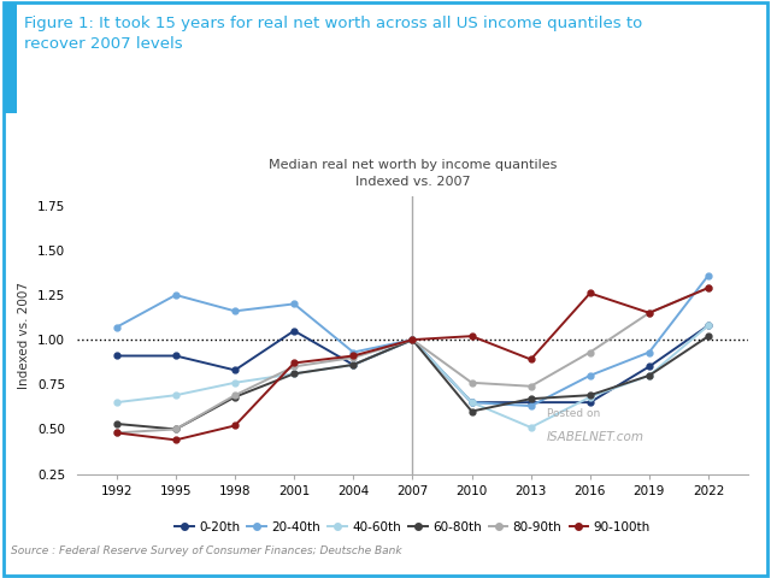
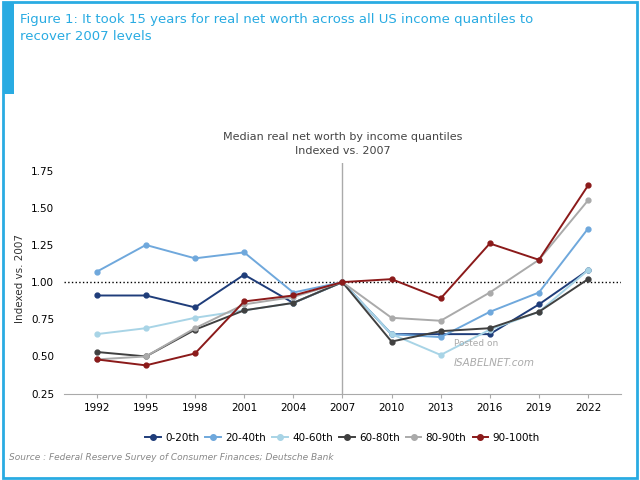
80-90th/2022: 1.29 -> 1.55
90-100th/2022: 1.29 -> 1.65
